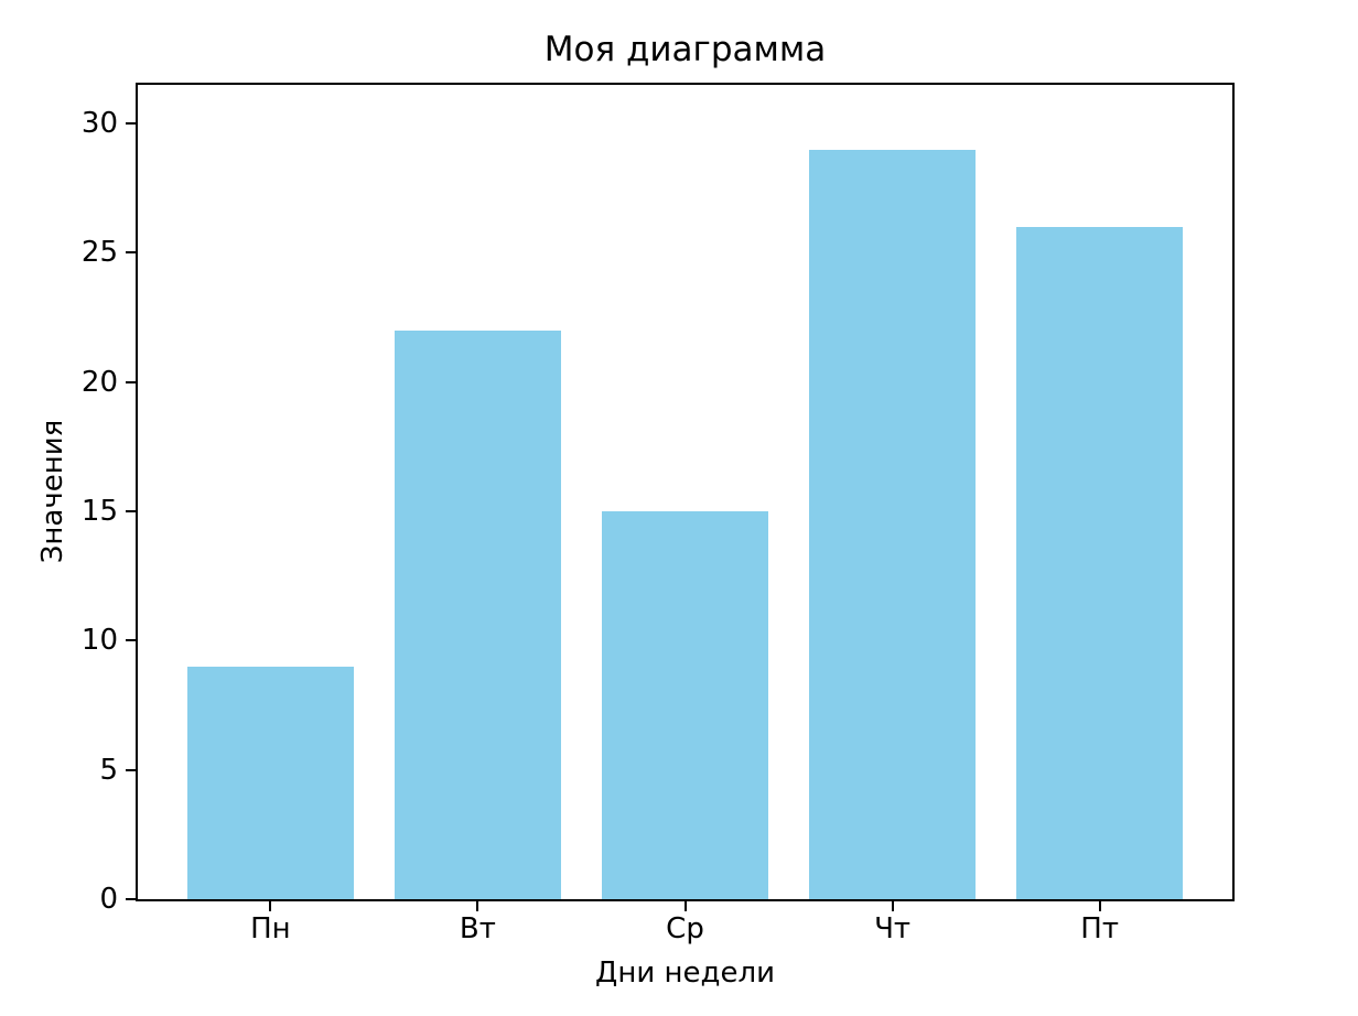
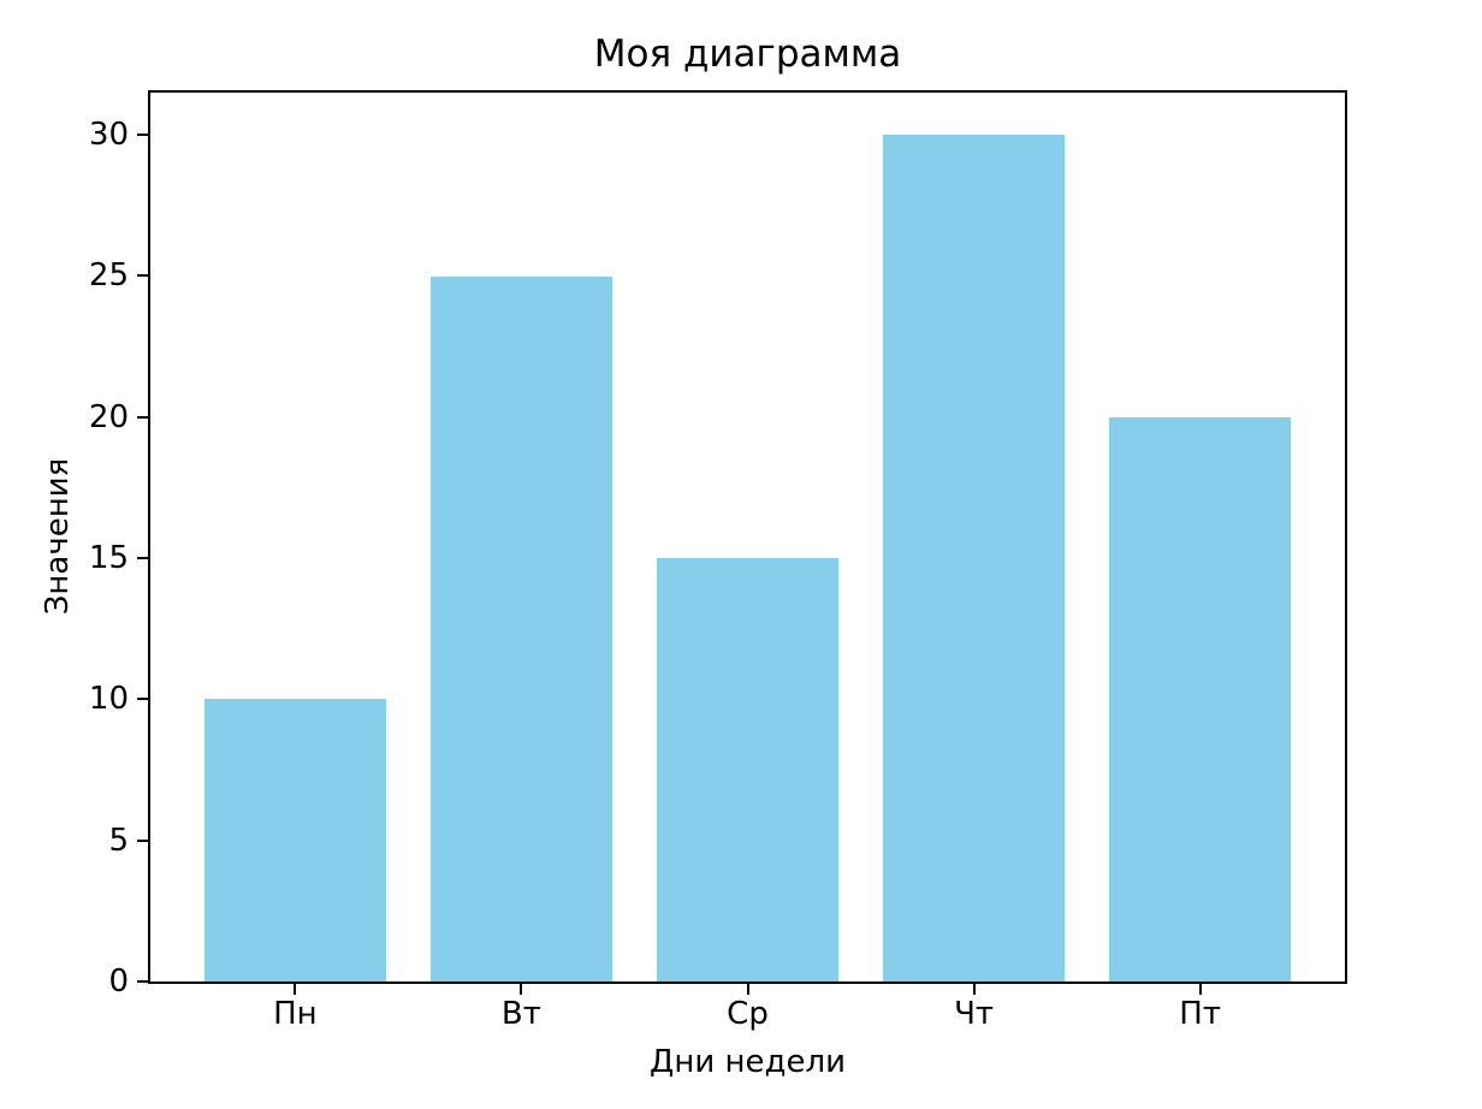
Пн: 9 -> 10
Вт: 22 -> 25
Чт: 29 -> 30
Пт: 26 -> 20
